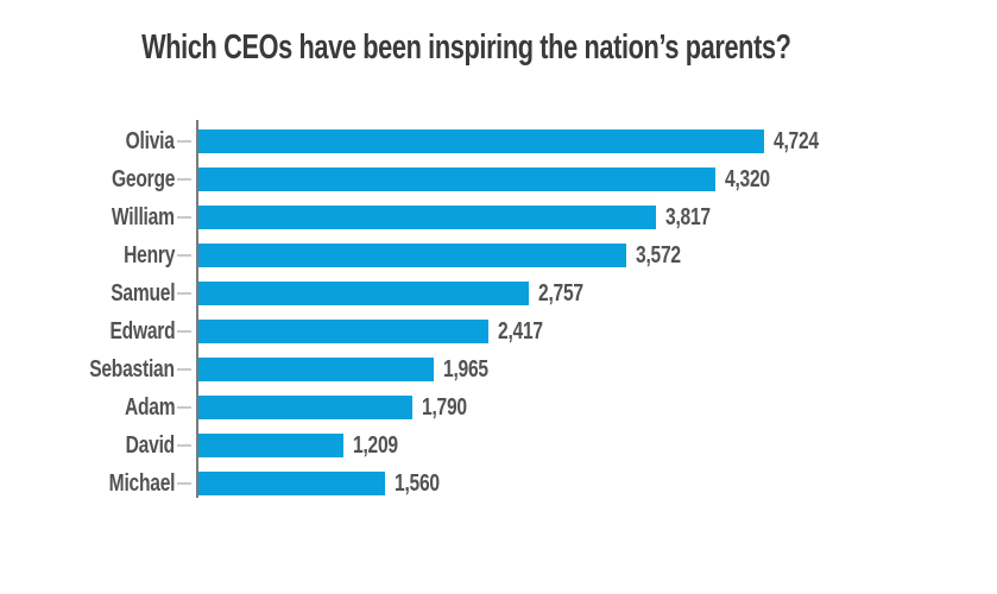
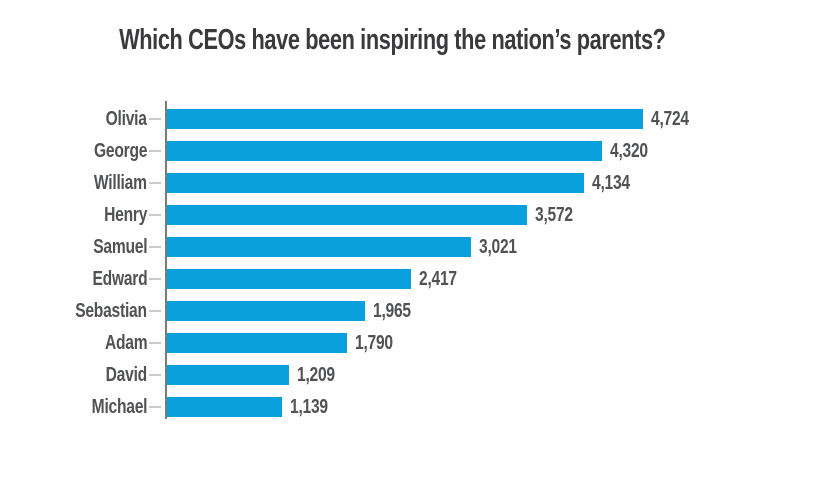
William: 3,817 -> 4,134
Samuel: 2,757 -> 3,021
Michael: 1,560 -> 1,139
